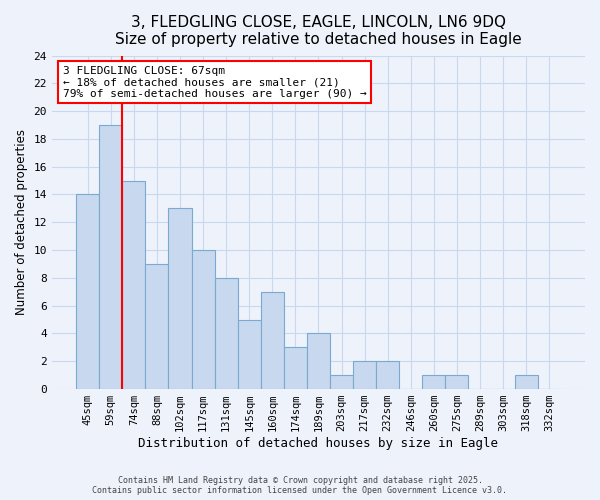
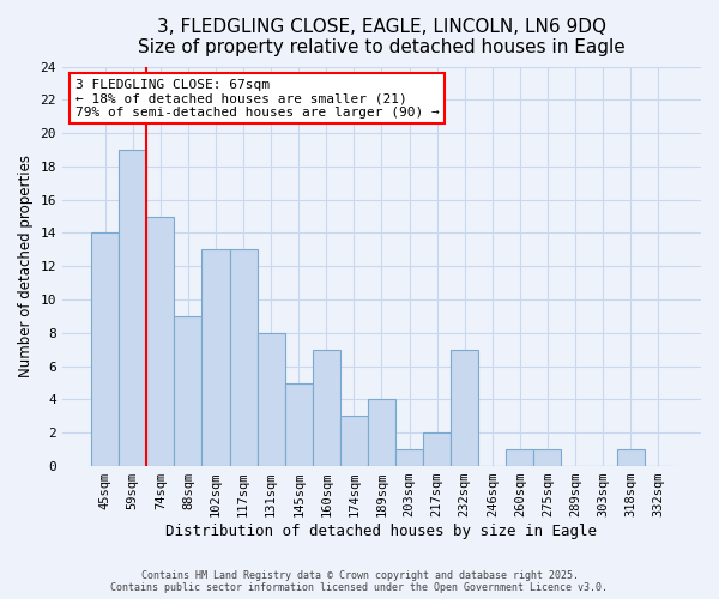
117sqm: 10 -> 13
232sqm: 2 -> 7
